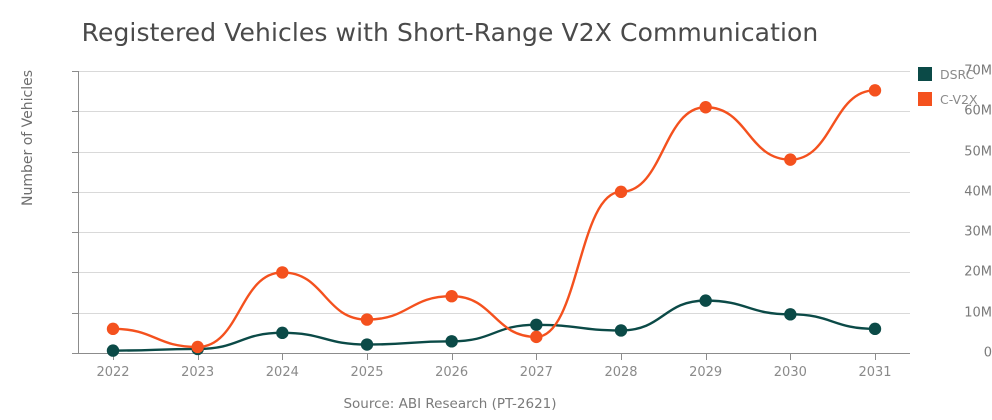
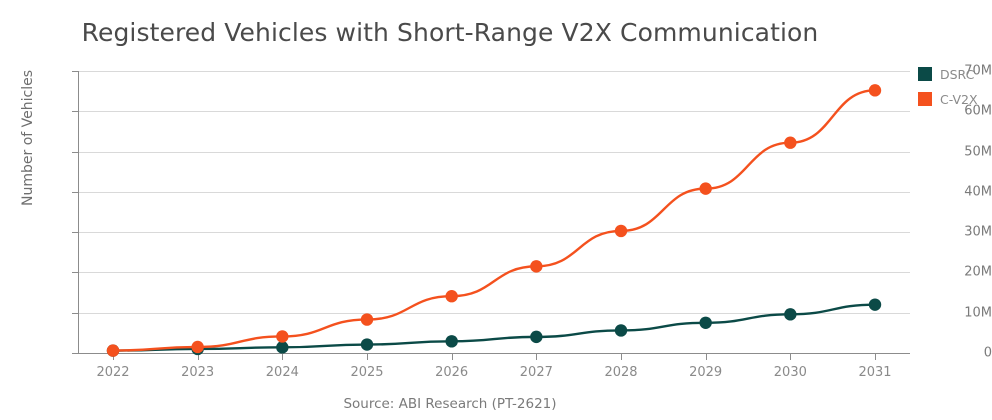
C-V2X/2022: 6M -> 1M
DSRC/2024: 5M -> 1M
C-V2X/2024: 20M -> 4M
DSRC/2027: 7M -> 4M
C-V2X/2027: 4M -> 22M
C-V2X/2028: 40M -> 30M
DSRC/2029: 13M -> 8M
C-V2X/2029: 61M -> 41M
C-V2X/2030: 48M -> 52M
DSRC/2031: 6M -> 12M
